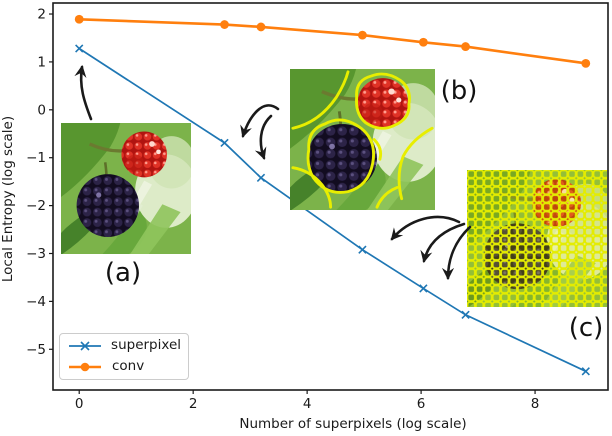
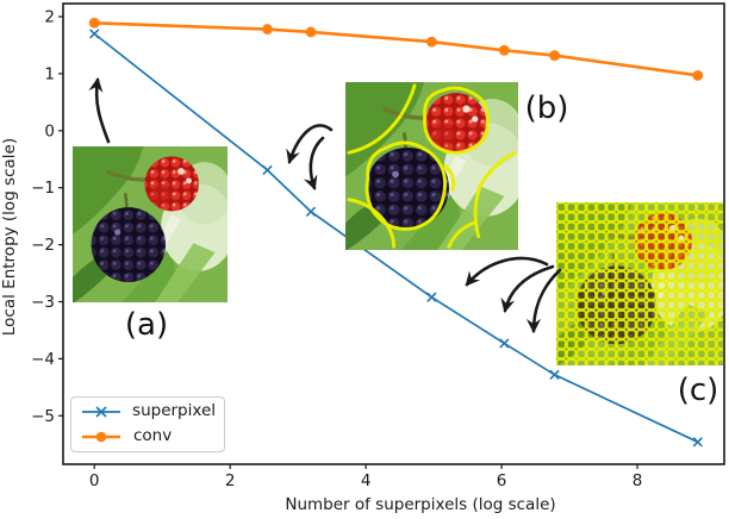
superpixel/0: 1.3 -> 1.7
